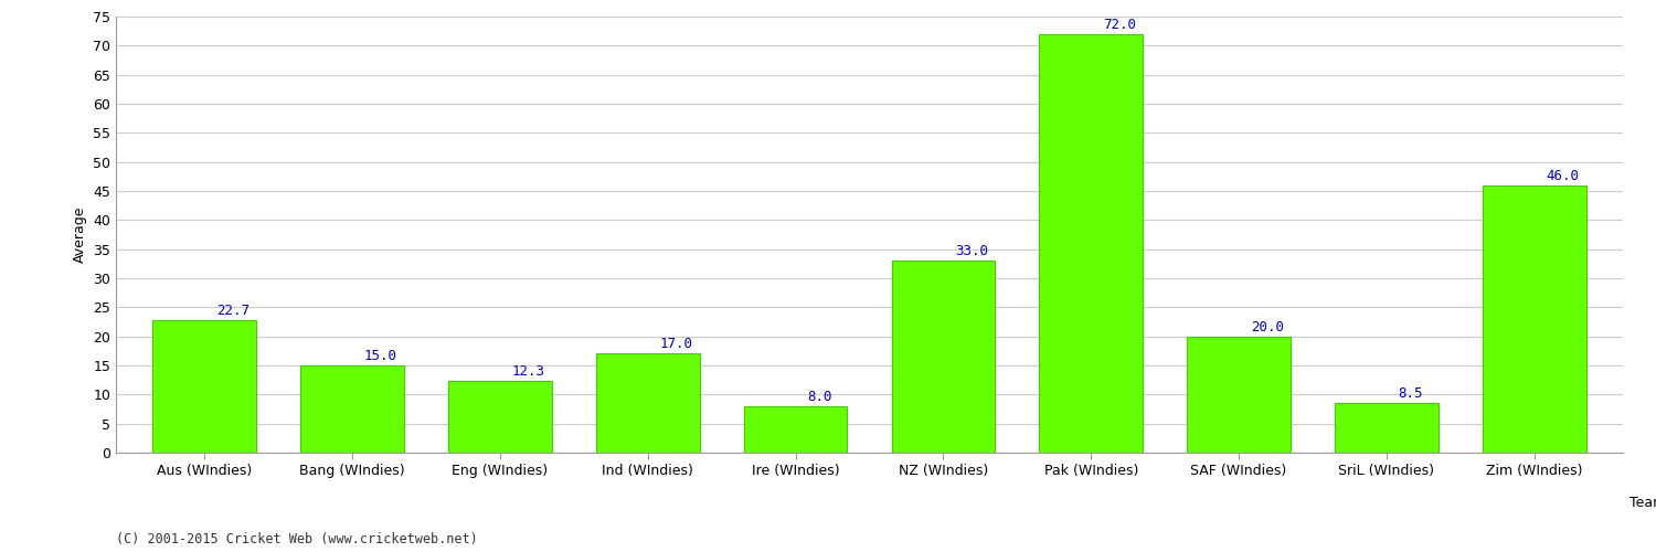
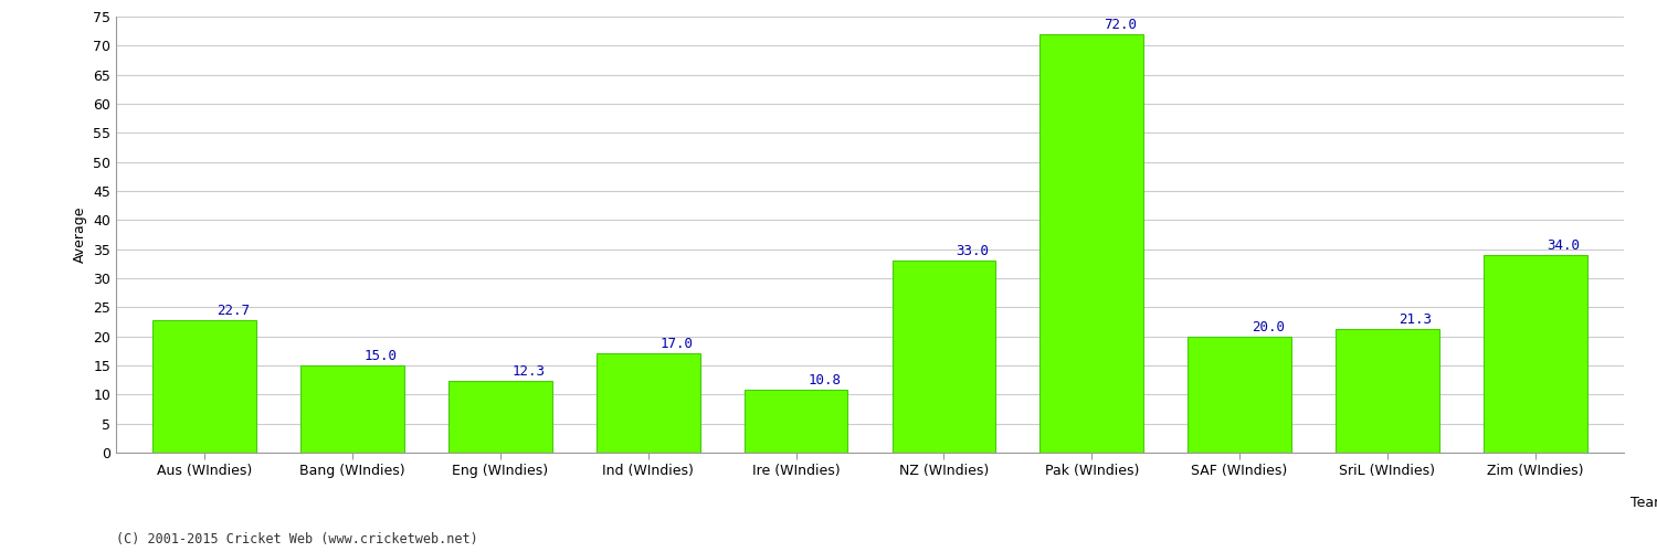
Ire (WIndies): 8.0 -> 10.8
SriL (WIndies): 8.5 -> 21.3
Zim (WIndies): 46.0 -> 34.0
